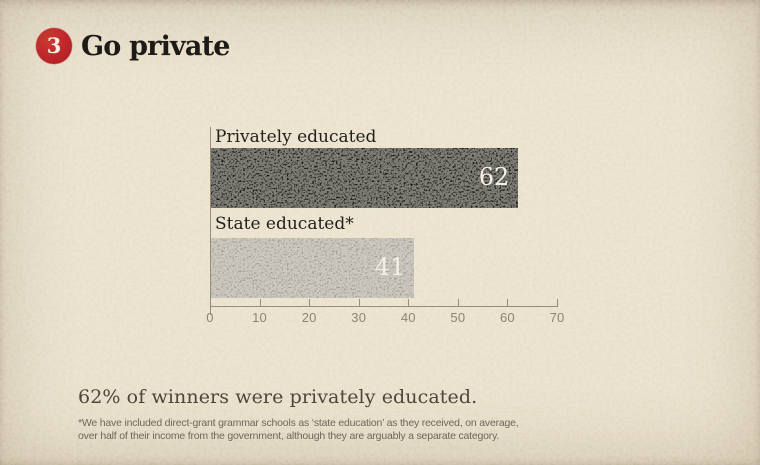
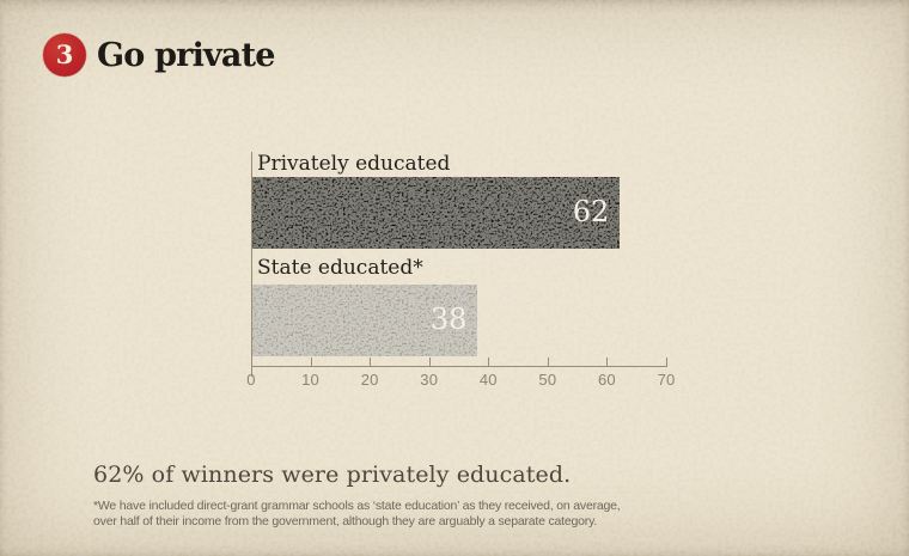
State educated*: 41 -> 38
